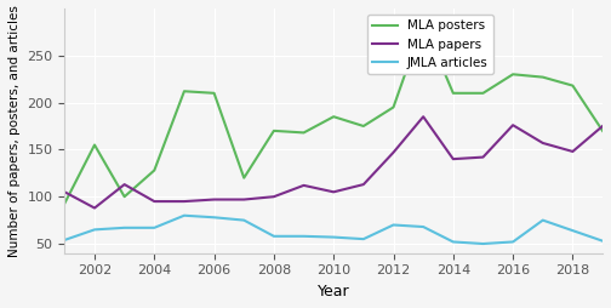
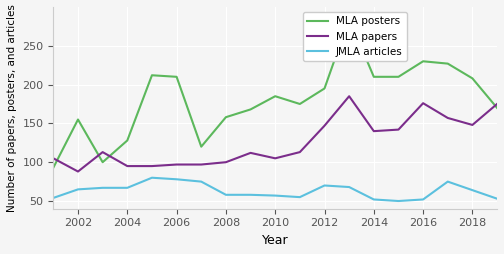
MLA posters/2008: 170 -> 158
MLA posters/2018: 218 -> 208
